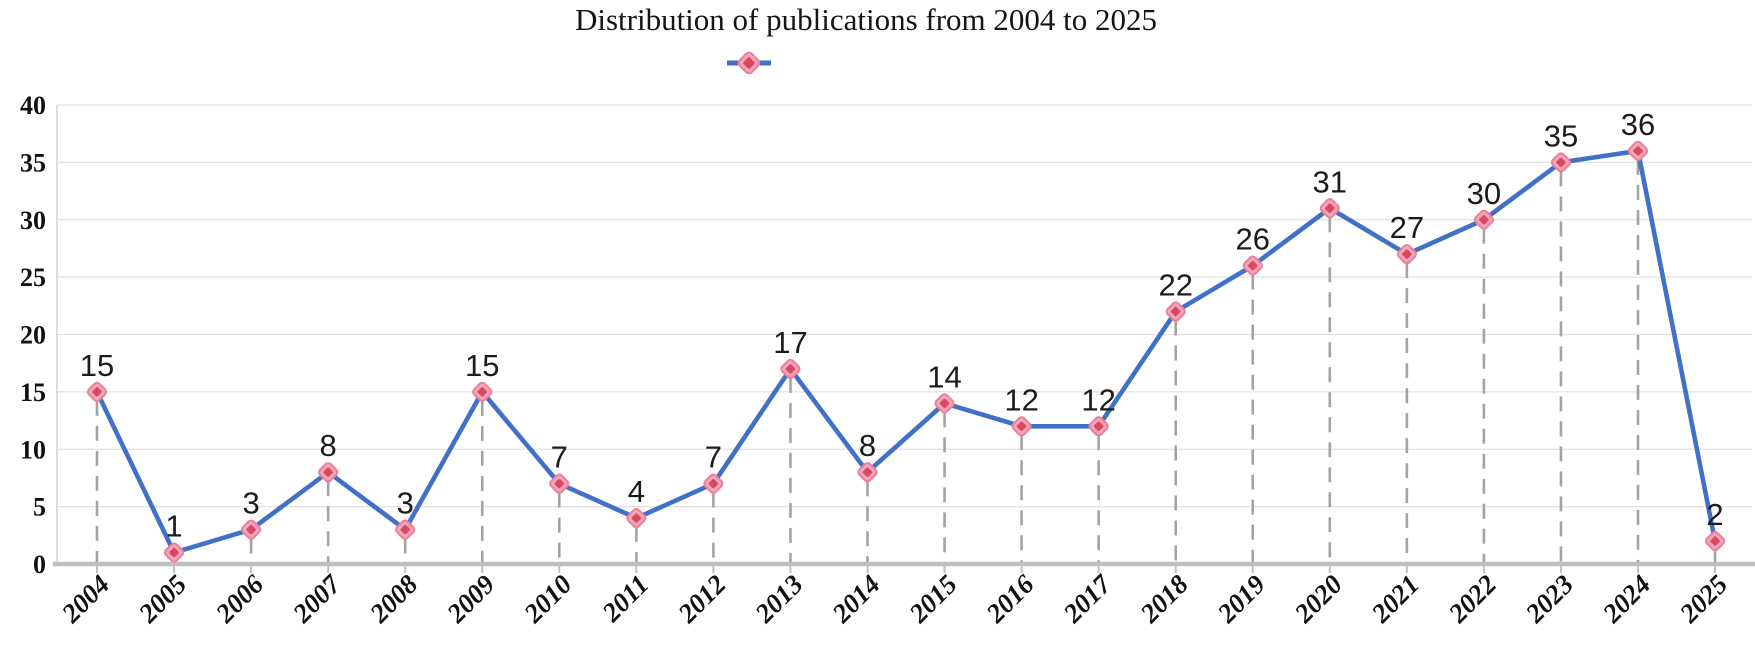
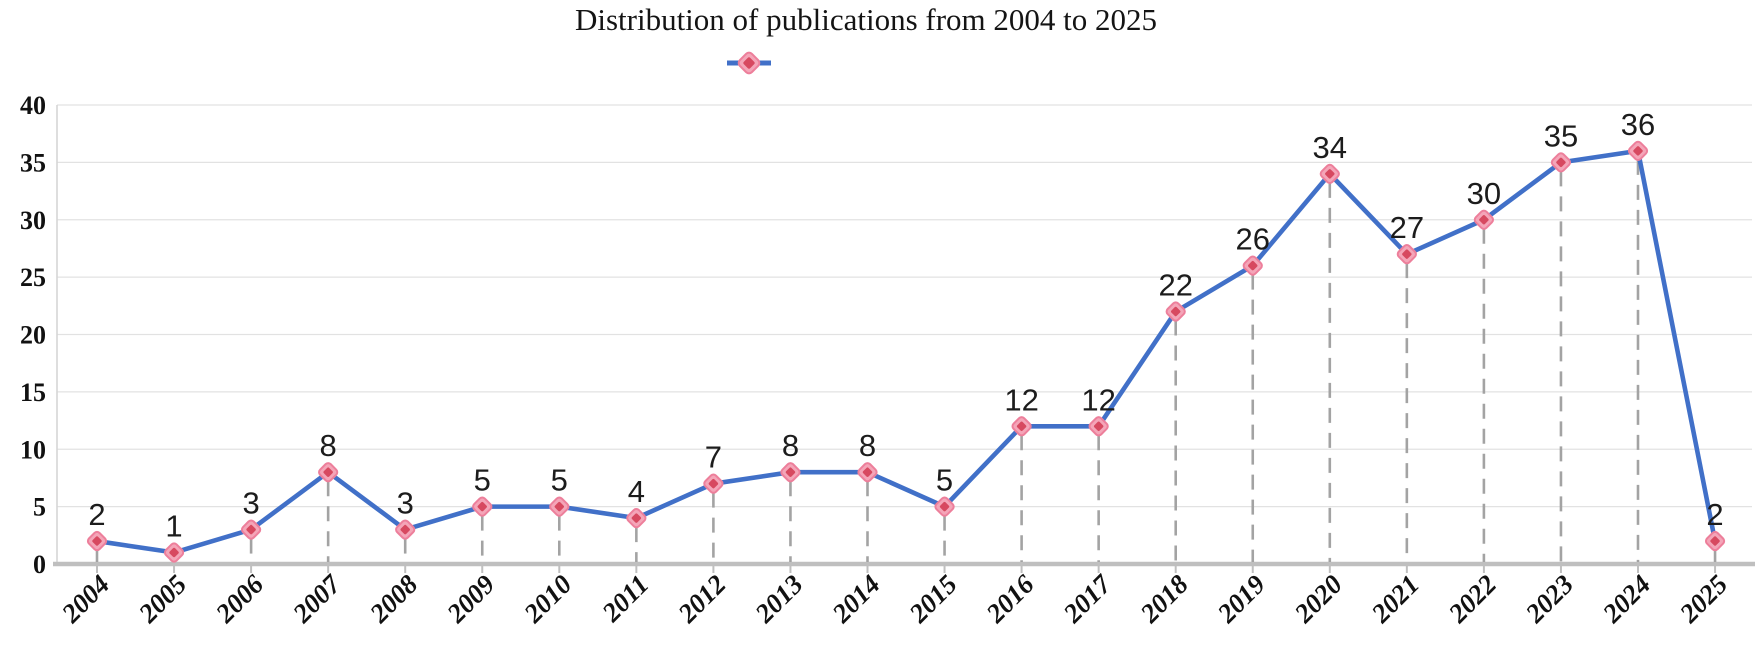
2004: 15 -> 2
2009: 15 -> 5
2010: 7 -> 5
2013: 17 -> 8
2015: 14 -> 5
2020: 31 -> 34
